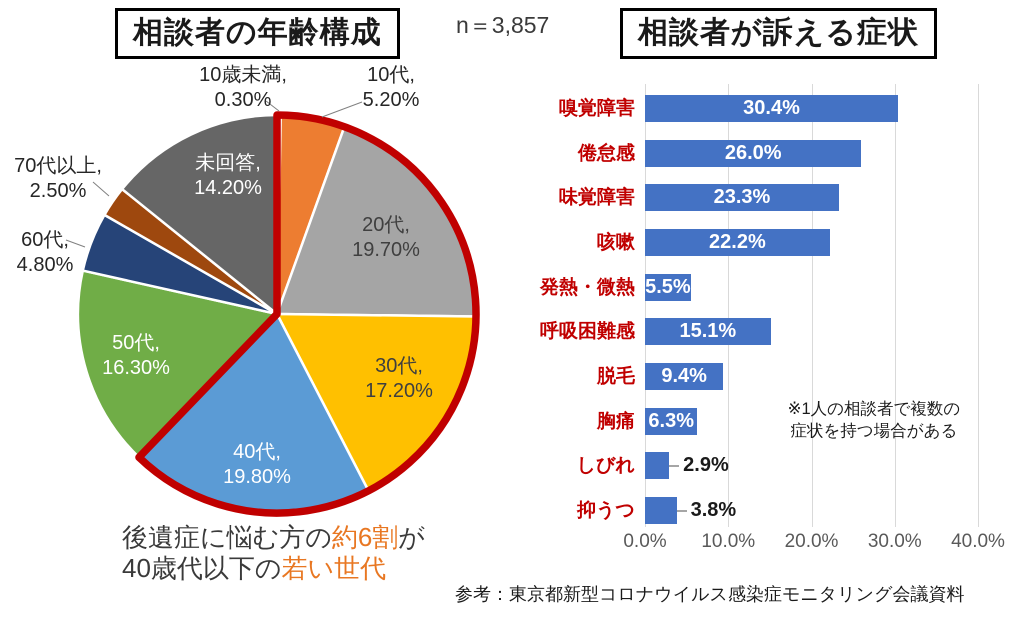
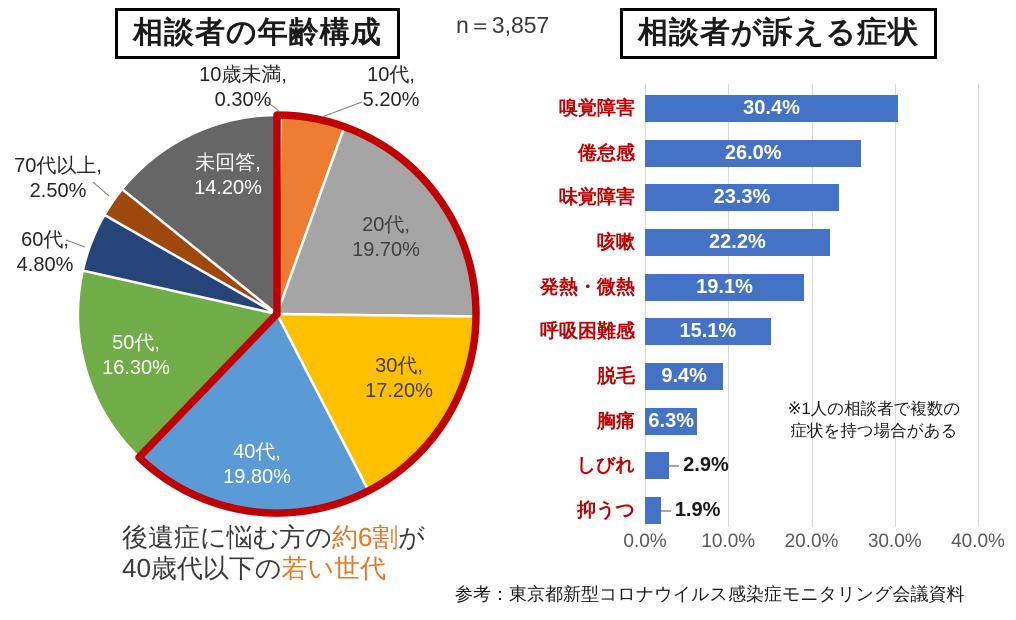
相談者が訴える症状/発熱・微熱: 5.5% -> 19.1%
相談者が訴える症状/抑うつ: 3.8% -> 1.9%
